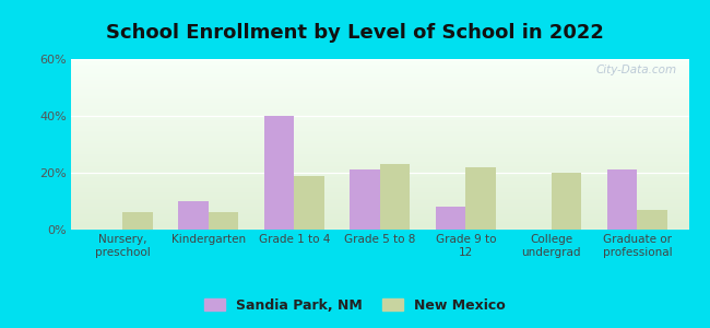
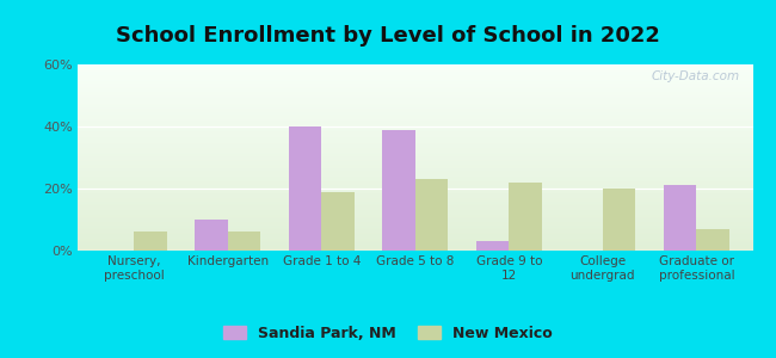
Sandia Park, NM/Grade 5 to 8: 21% -> 39%
Sandia Park, NM/Grade 9 to 12: 8% -> 3%
